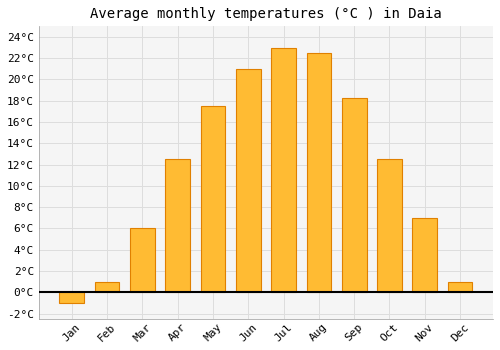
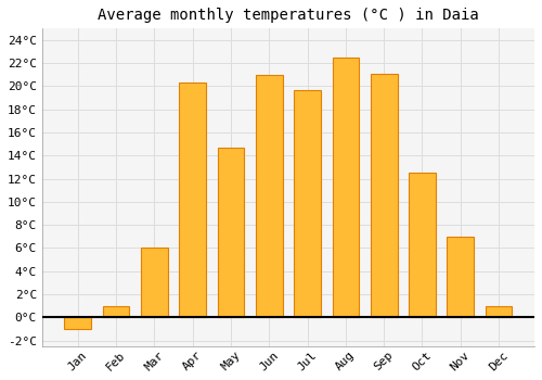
Apr: 12.5°C -> 20.3°C
May: 17.5°C -> 14.7°C
Jul: 23.0°C -> 19.7°C
Sep: 18.3°C -> 21.1°C
